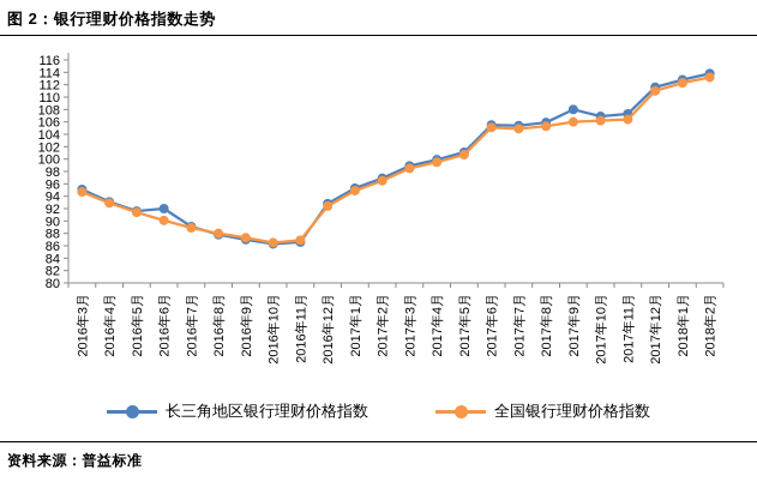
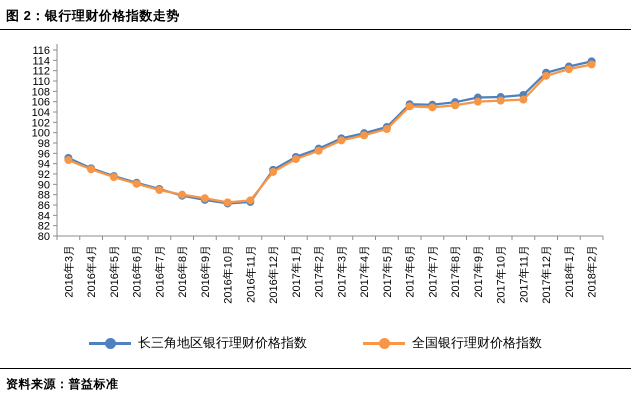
长三角地区银行理财价格指数/2016年6月: 92 -> 90
长三角地区银行理财价格指数/2017年9月: 108 -> 107
